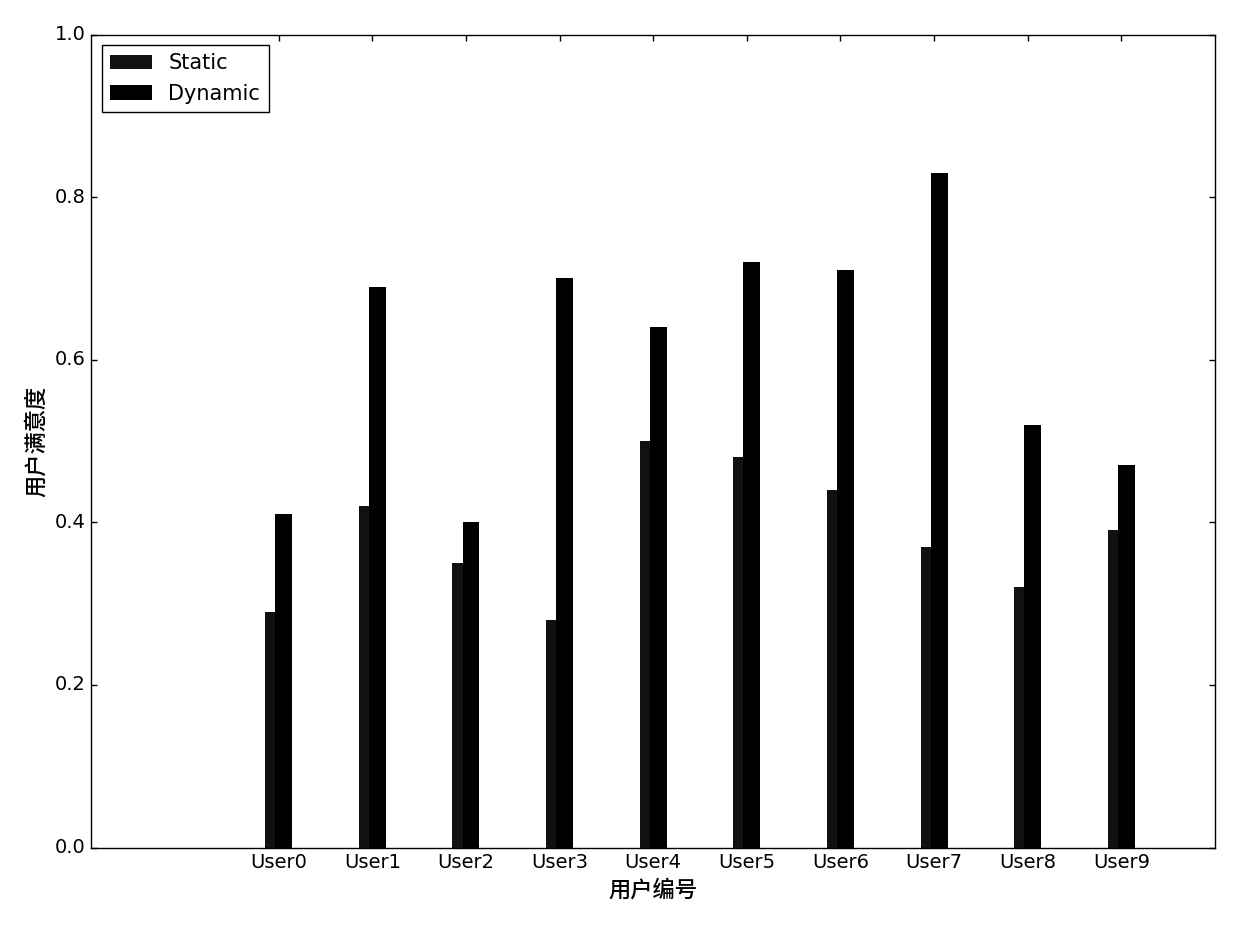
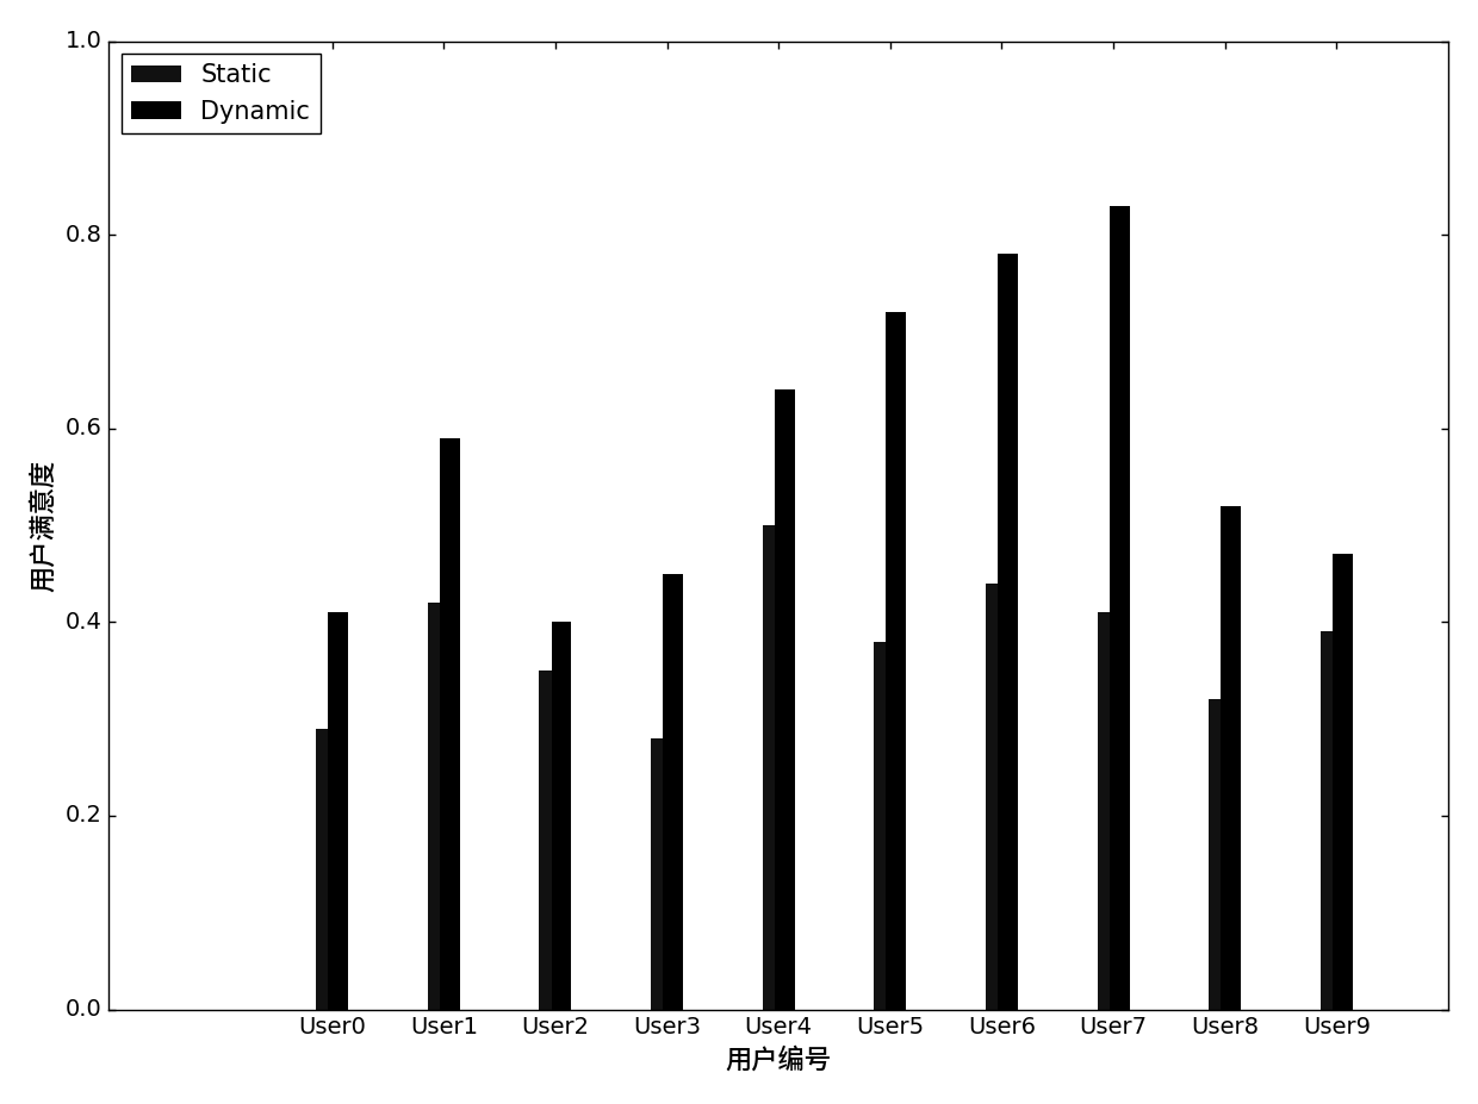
Dynamic/User1: 0.69 -> 0.59
Dynamic/User3: 0.70 -> 0.45
Static/User5: 0.48 -> 0.38
Dynamic/User6: 0.71 -> 0.78
Static/User7: 0.37 -> 0.41
